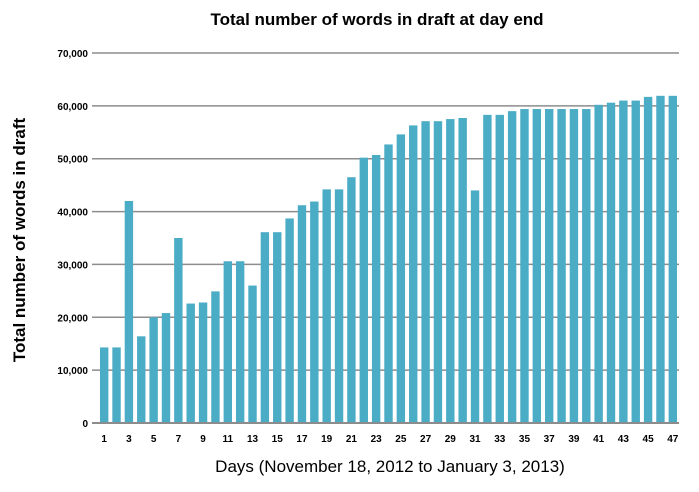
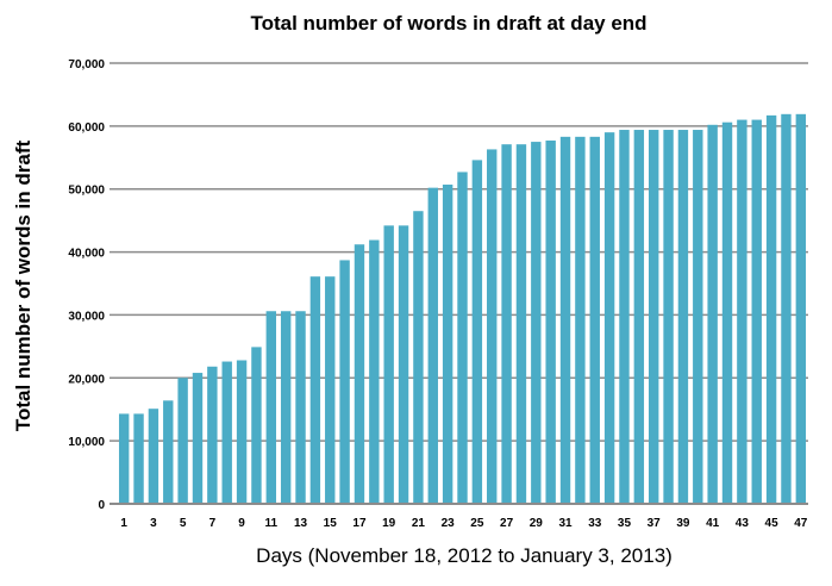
3: 42000 -> 15000
7: 35000 -> 22000
13: 26000 -> 31000
31: 44000 -> 58000
